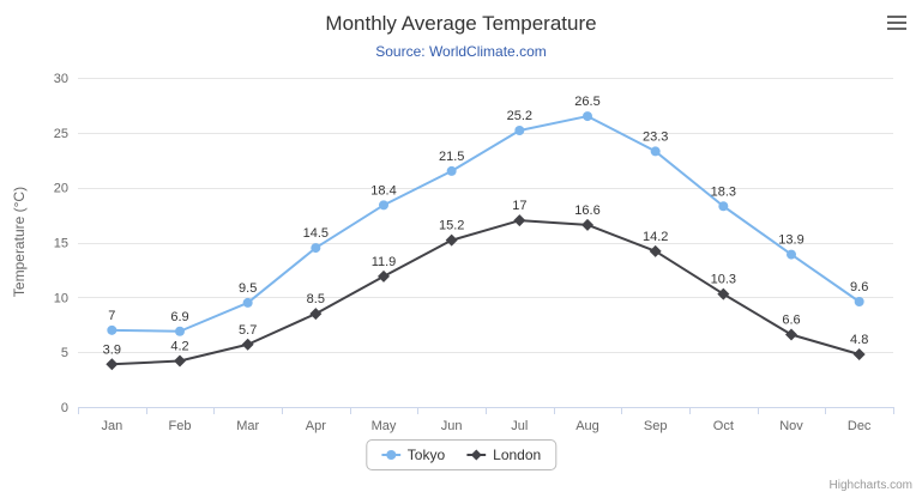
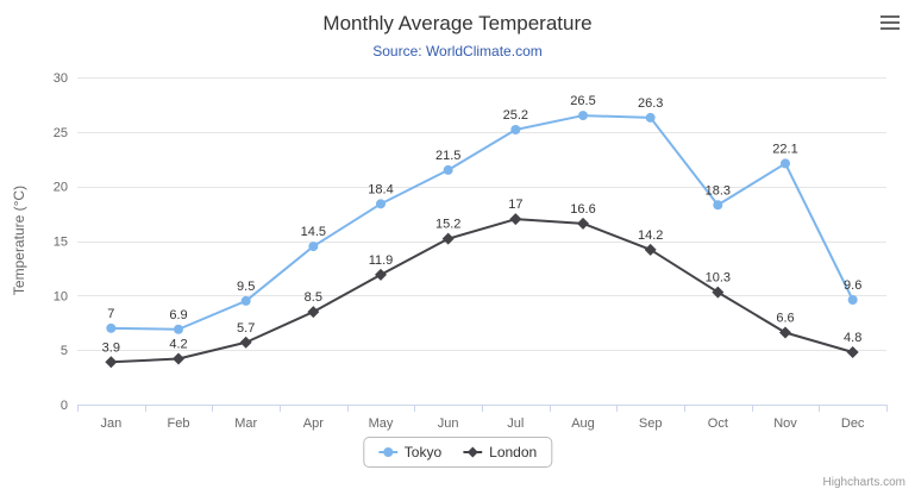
Tokyo/Sep: 23.3 -> 26.3
Tokyo/Nov: 13.9 -> 22.1
